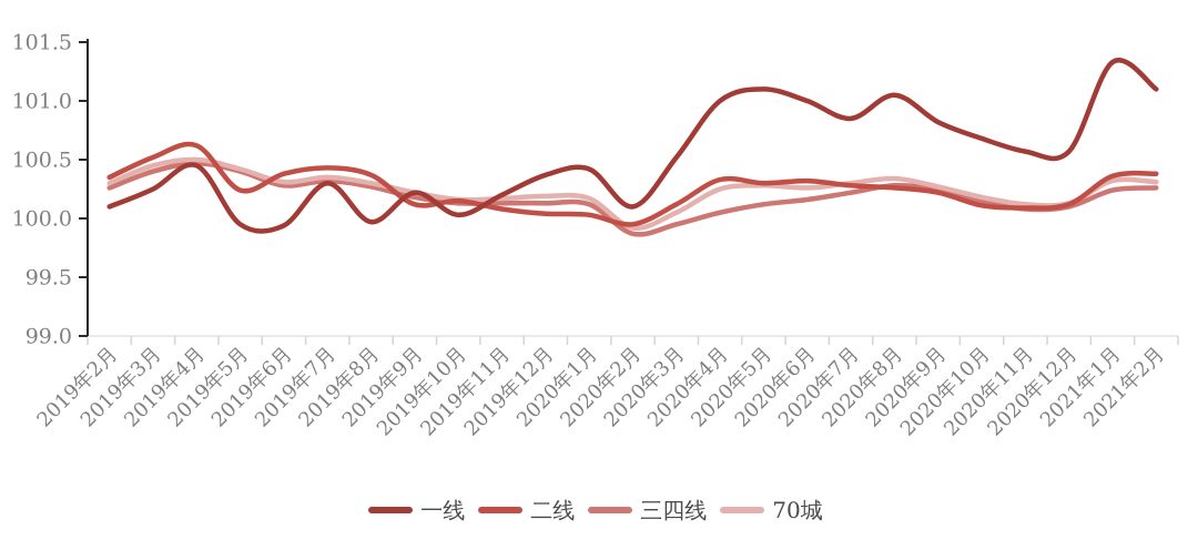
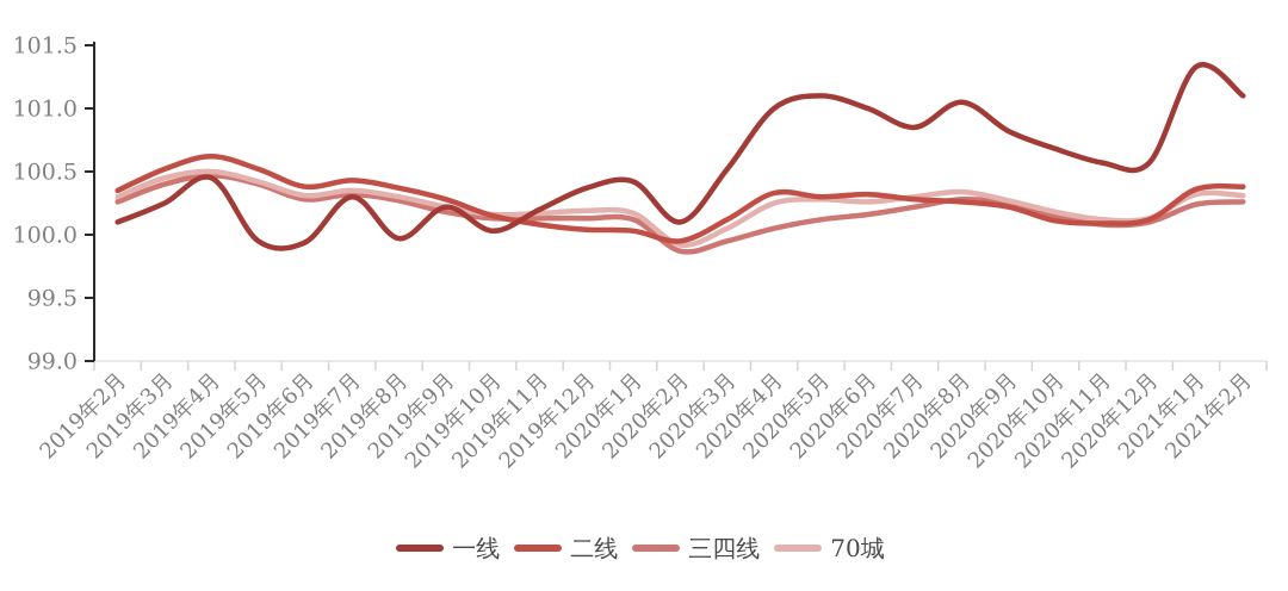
二线/2019年5月: 100.24 -> 100.52
二线/2019年9月: 100.12 -> 100.28
